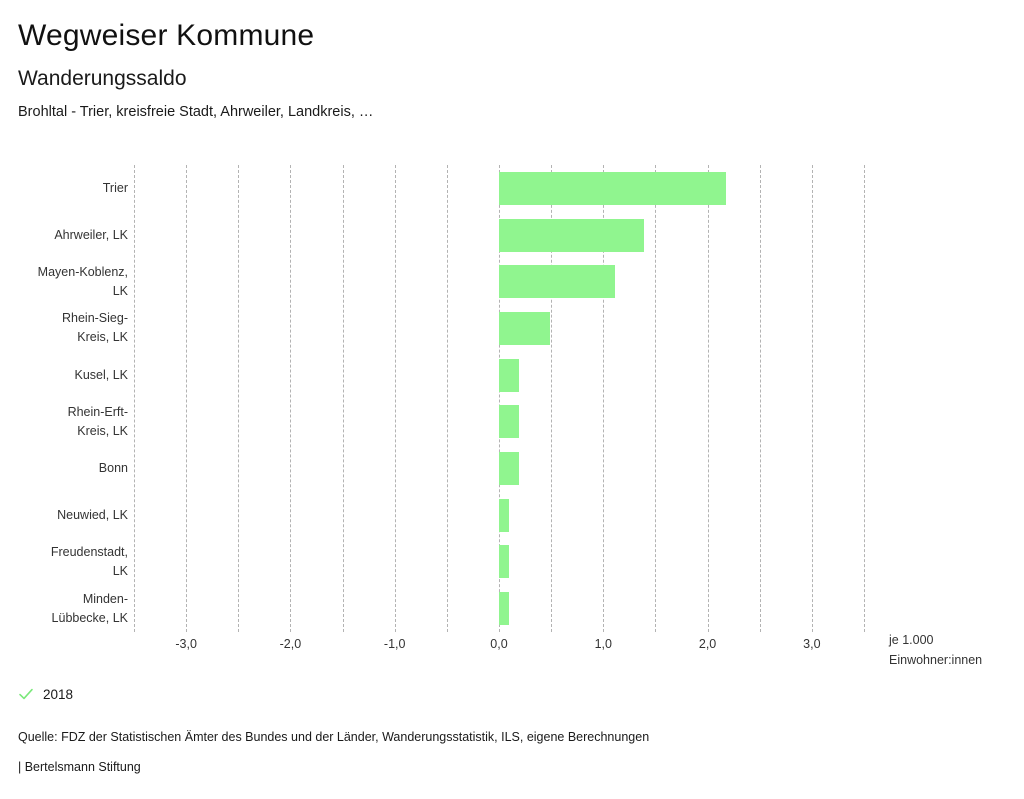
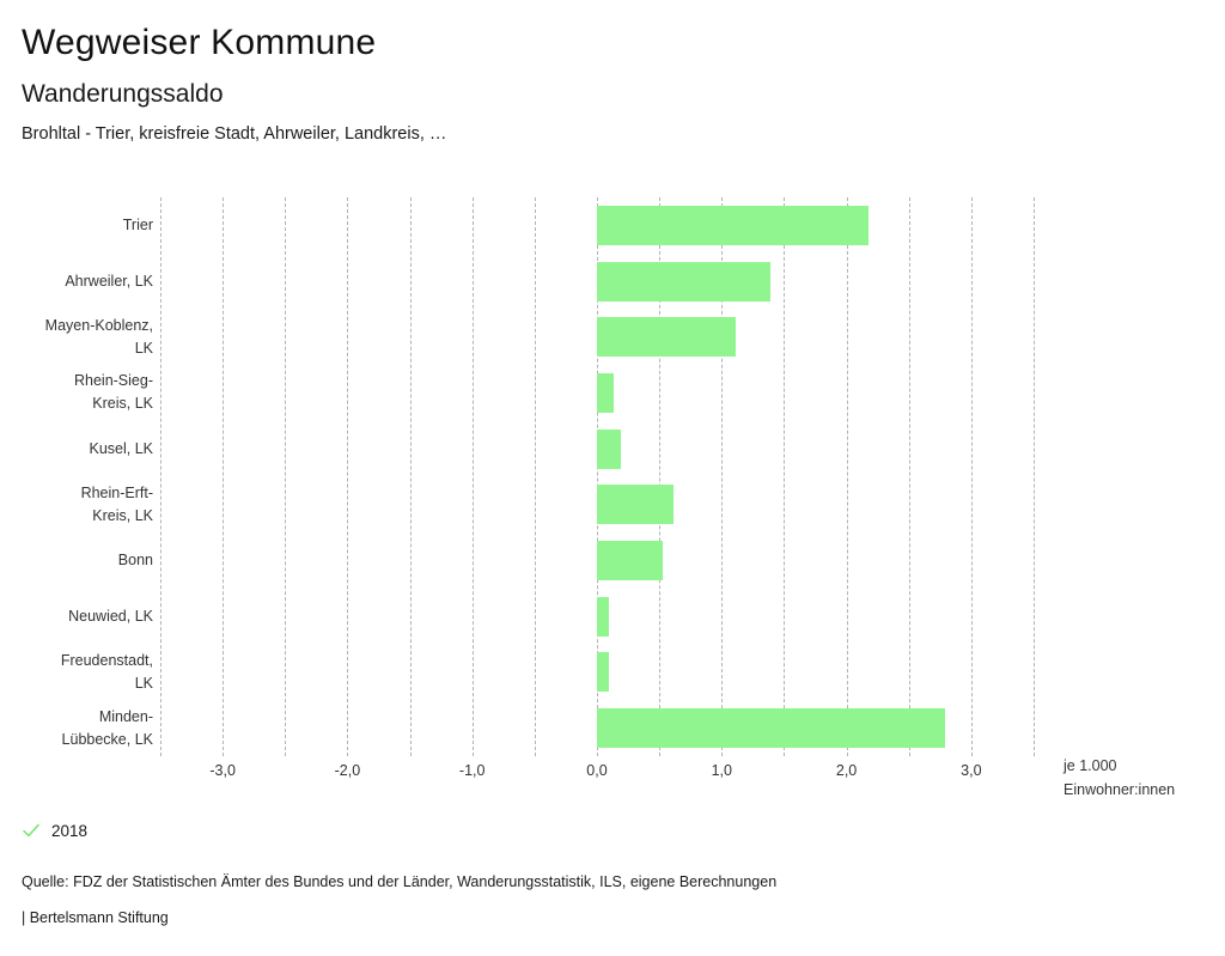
Rhein-Sieg-Kreis, LK: 0,49 -> 0,13
Rhein-Erft-Kreis, LK: 0,19 -> 0,61
Bonn: 0,19 -> 0,53
Minden-Lübbecke, LK: 0,10 -> 2,79
